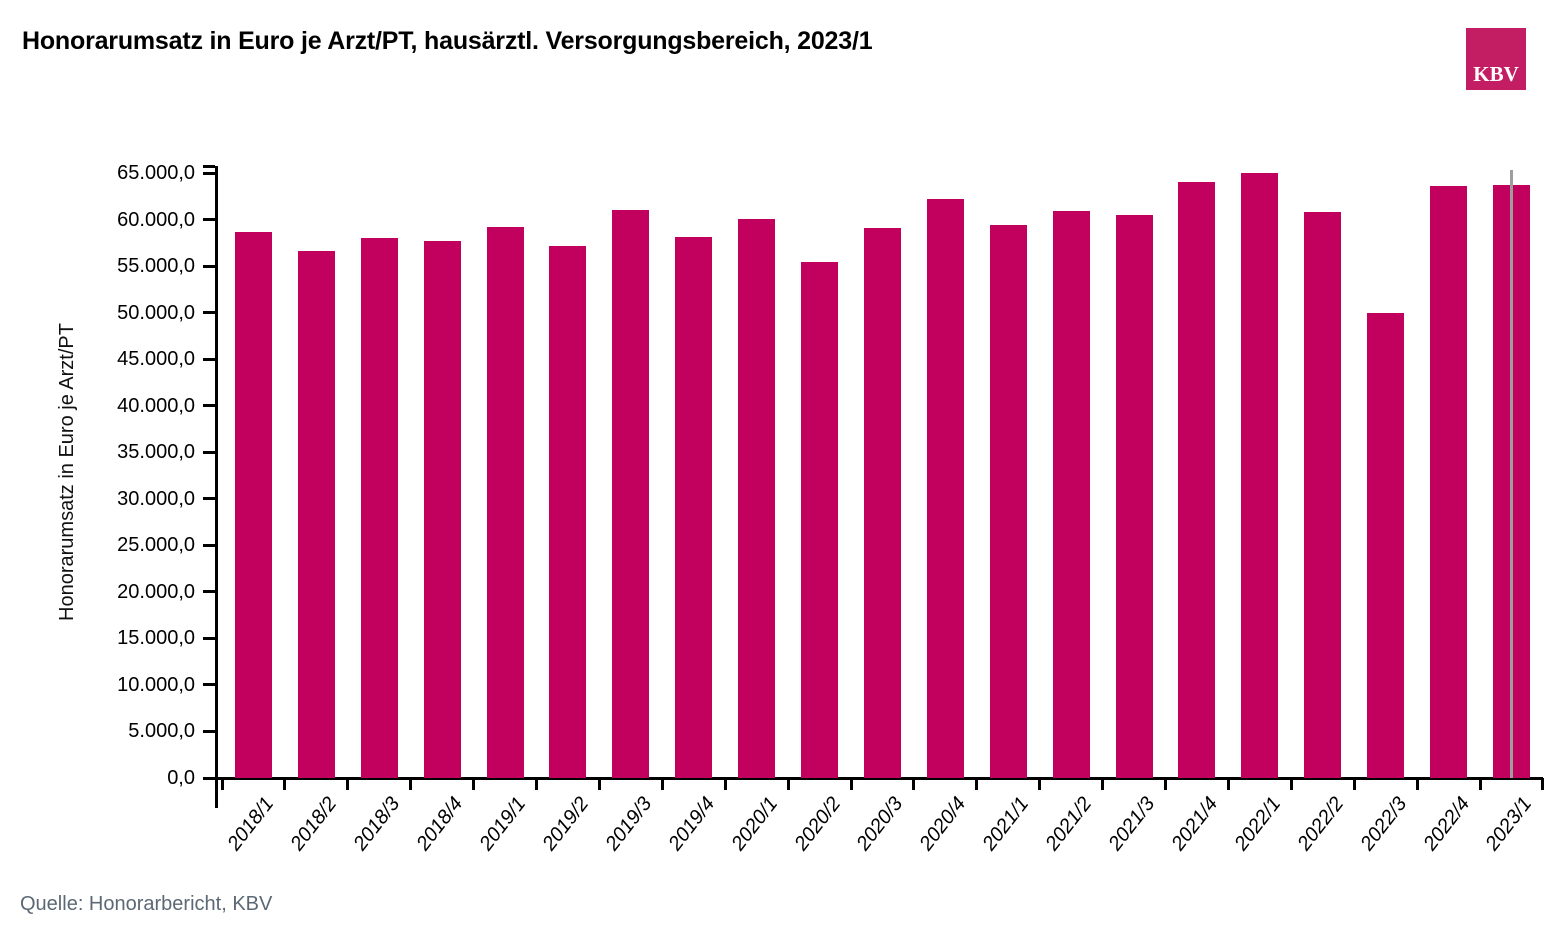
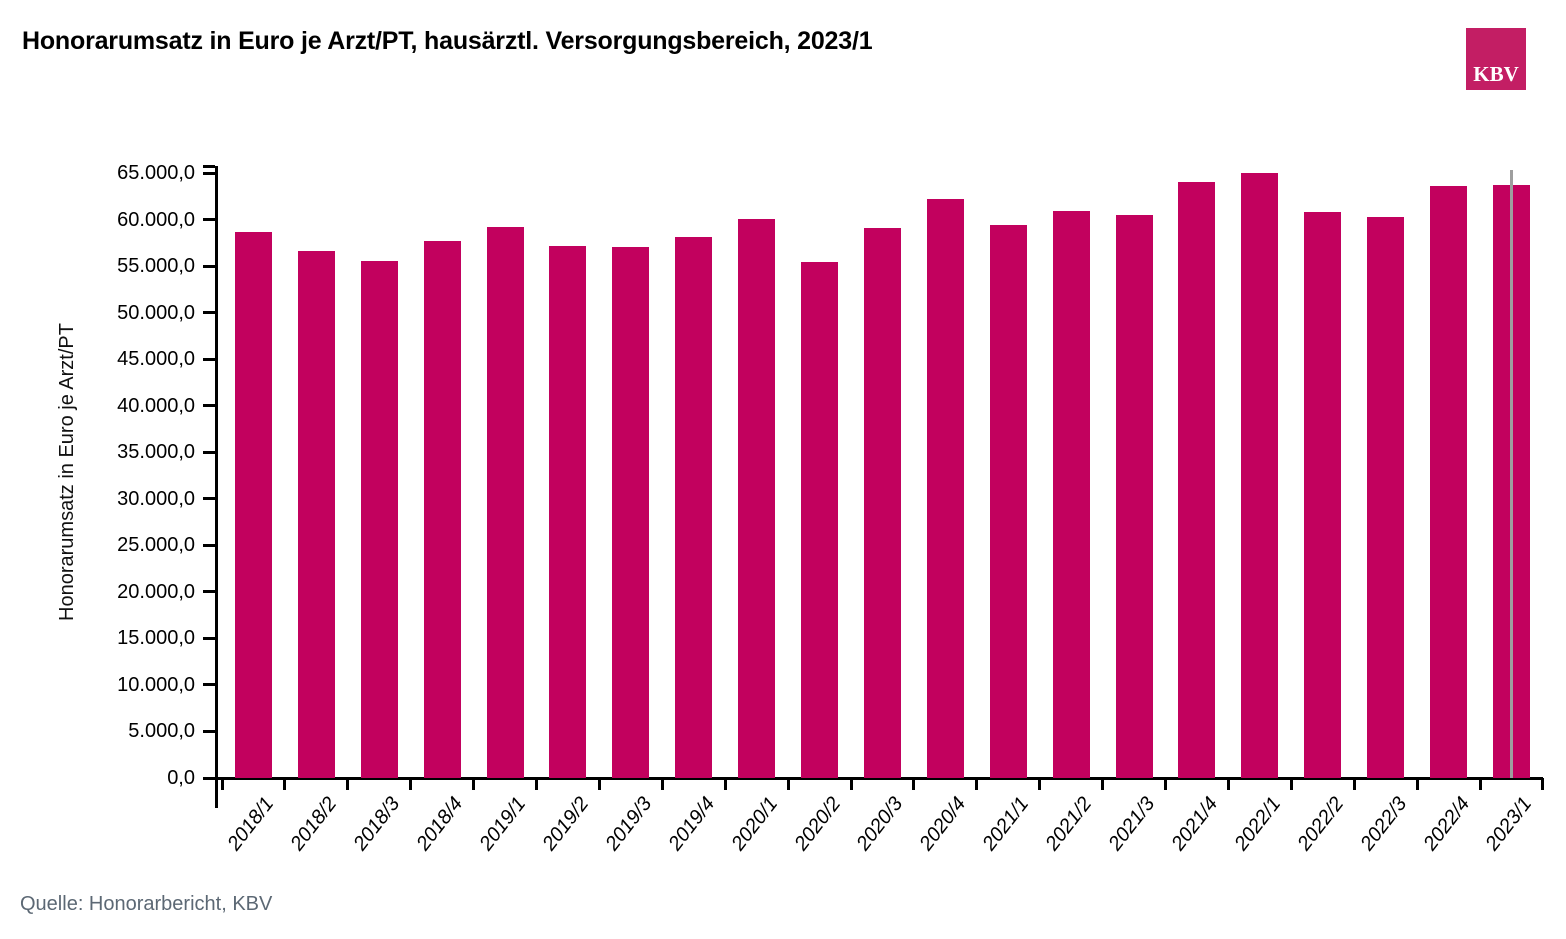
2018/3: 58000 -> 56000
2019/3: 61000 -> 57000
2022/3: 50000 -> 60000
